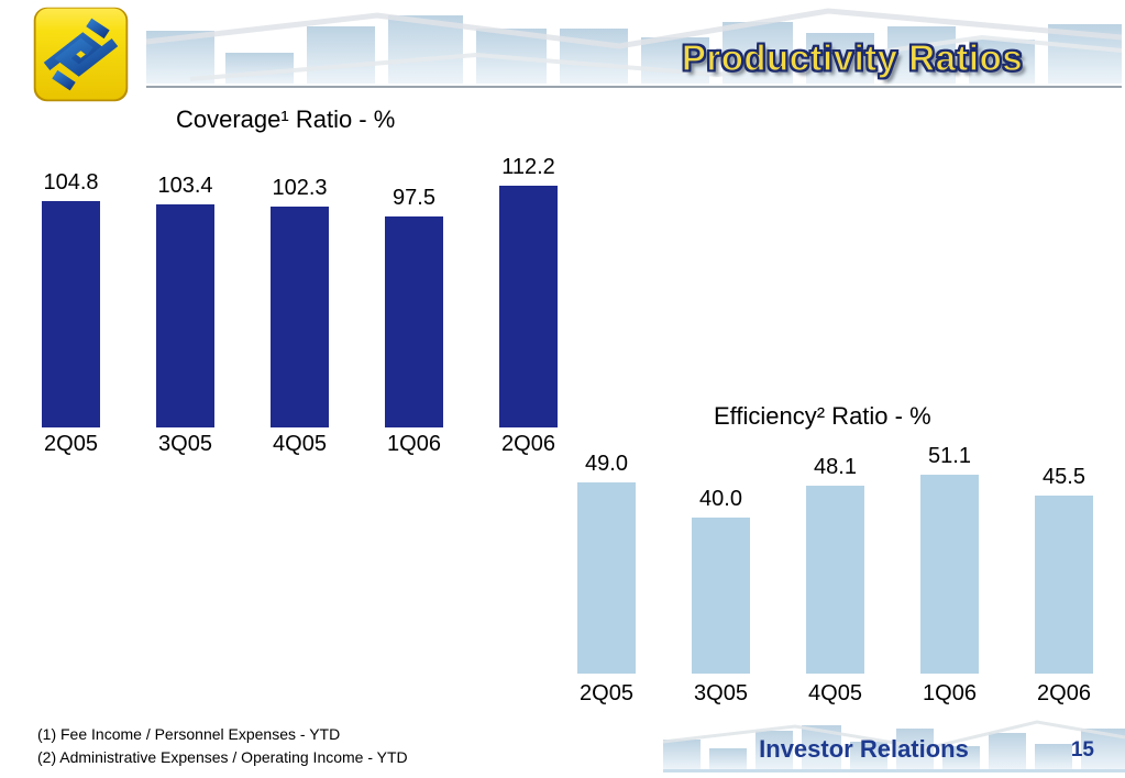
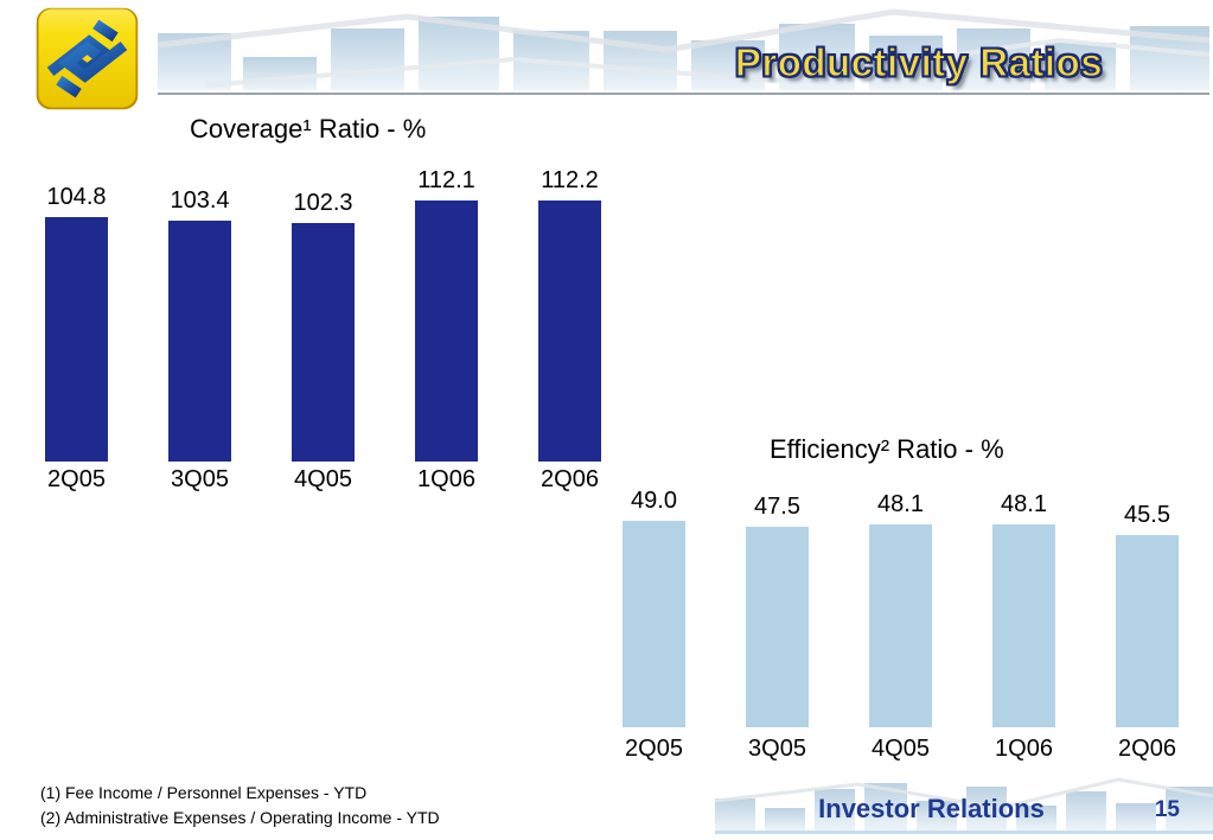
Coverage¹ Ratio - %/1Q06: 97.5 -> 112.1
Efficiency² Ratio - %/3Q05: 40.0 -> 47.5
Efficiency² Ratio - %/1Q06: 51.1 -> 48.1
